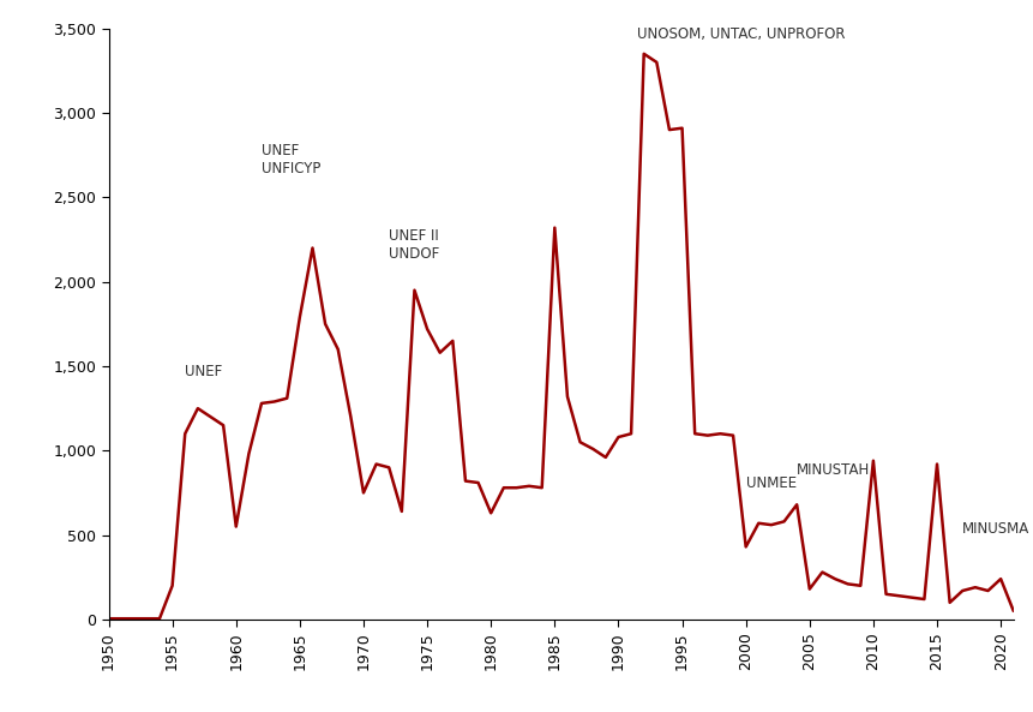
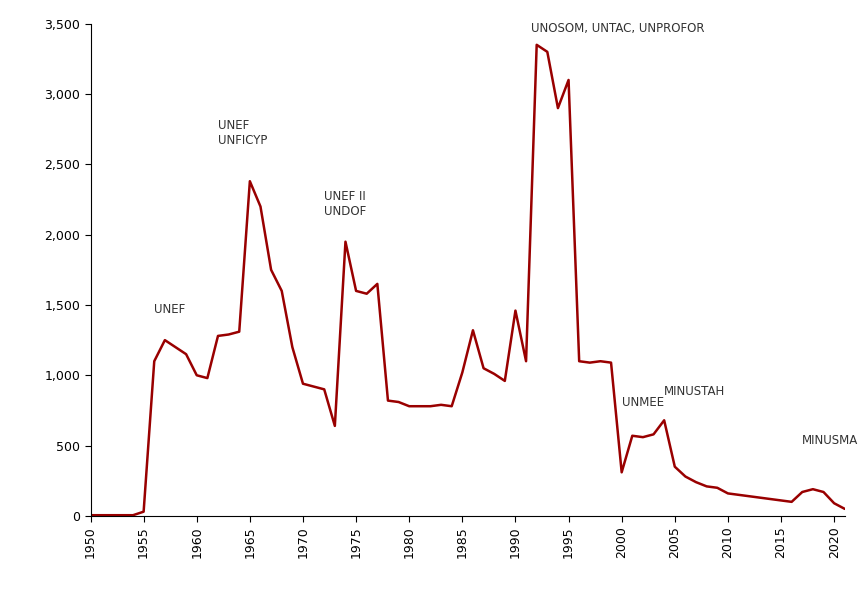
1955: 200 -> 30
1960: 550 -> 1,000
1965: 1,790 -> 2,380
1970: 750 -> 940
1975: 1,720 -> 1,600
1980: 630 -> 780
1985: 2,320 -> 1,020
1990: 1,080 -> 1,460
1995: 2,910 -> 3,100
2000: 430 -> 310
2005: 180 -> 350
2010: 940 -> 160
2015: 920 -> 110
2020: 240 -> 90
